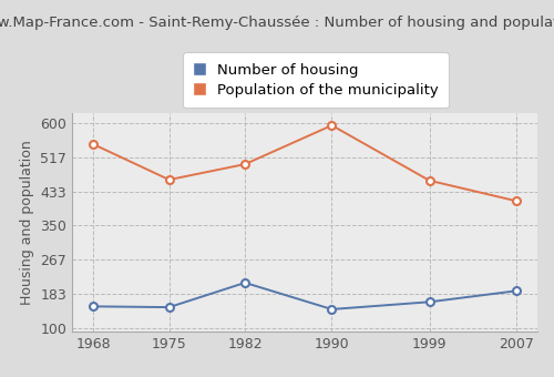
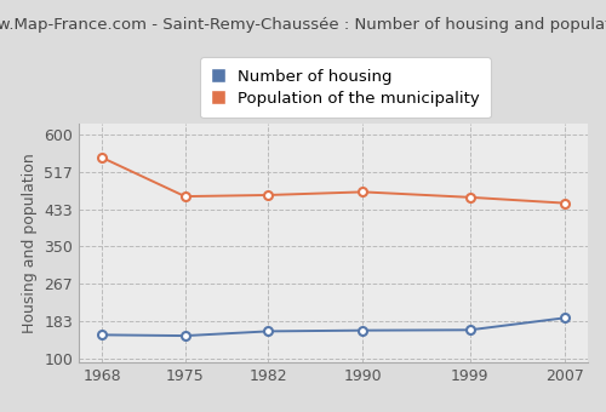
Number of housing/1982: 210 -> 160
Population of the municipality/1982: 500 -> 465
Number of housing/1990: 145 -> 162
Population of the municipality/1990: 595 -> 472
Population of the municipality/2007: 410 -> 447
